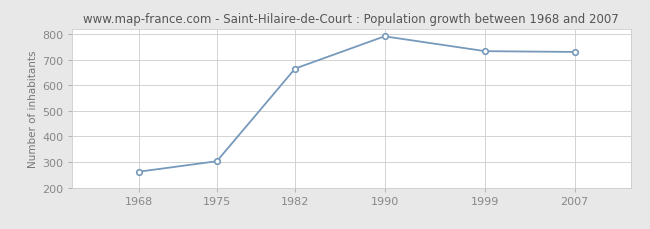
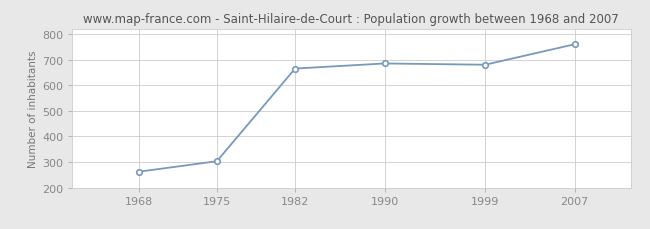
1990: 791 -> 685
1999: 733 -> 680
2007: 730 -> 760
